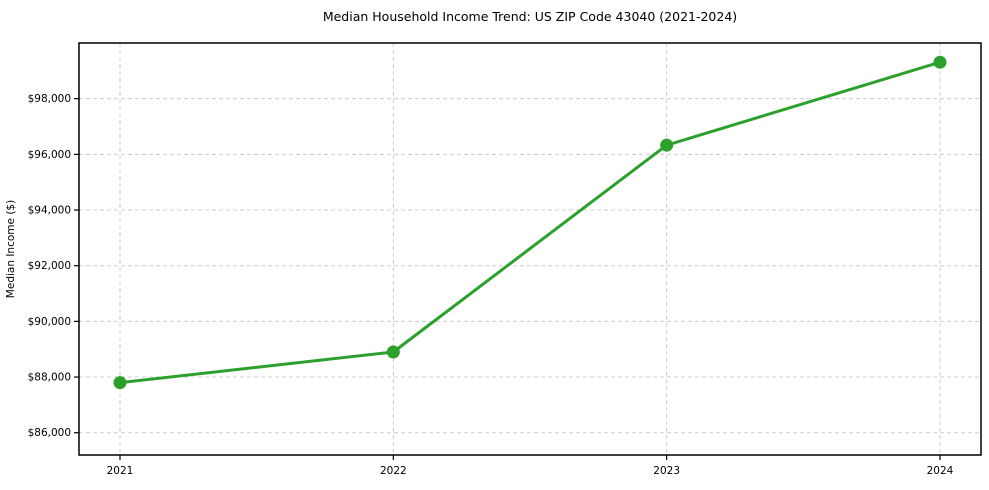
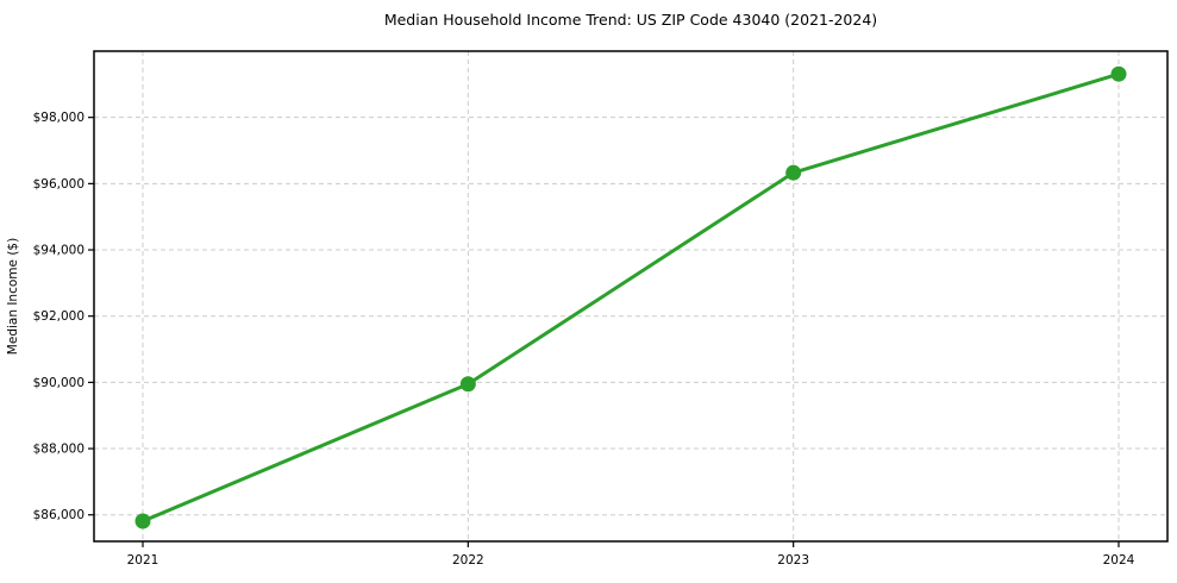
2021: $87800 -> $85800
2022: $88900 -> $90000
